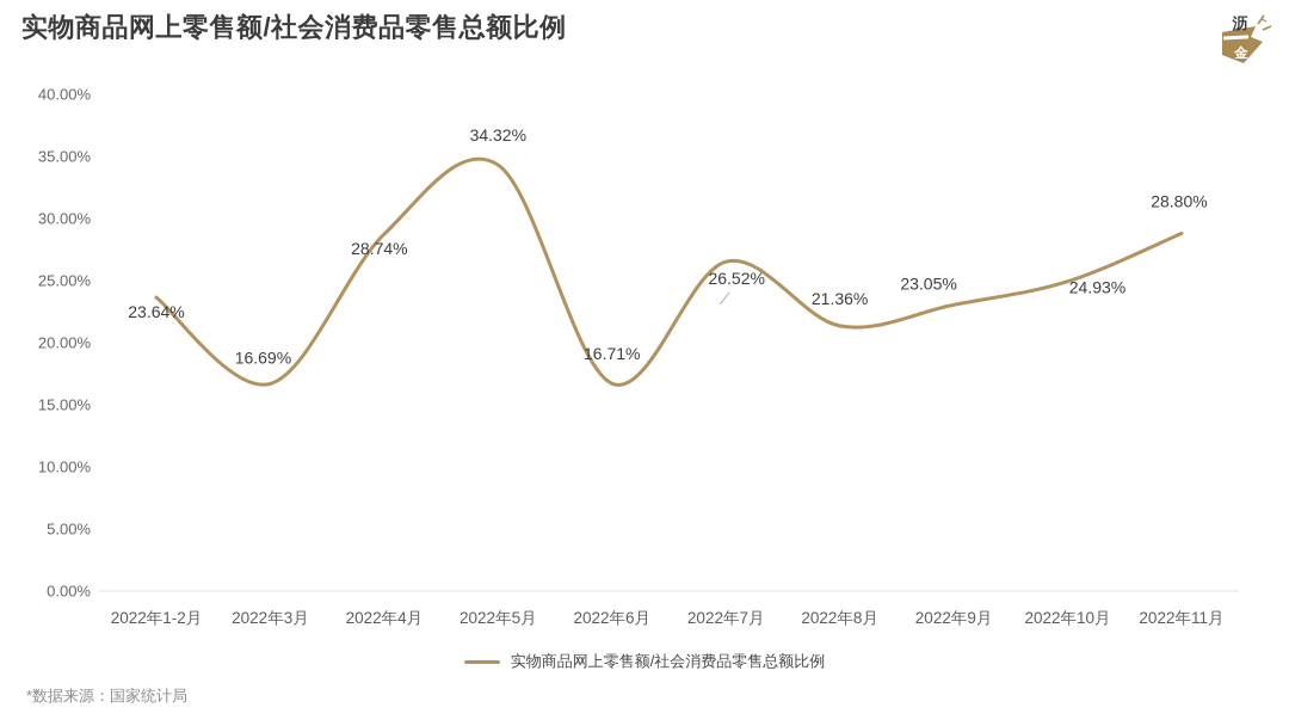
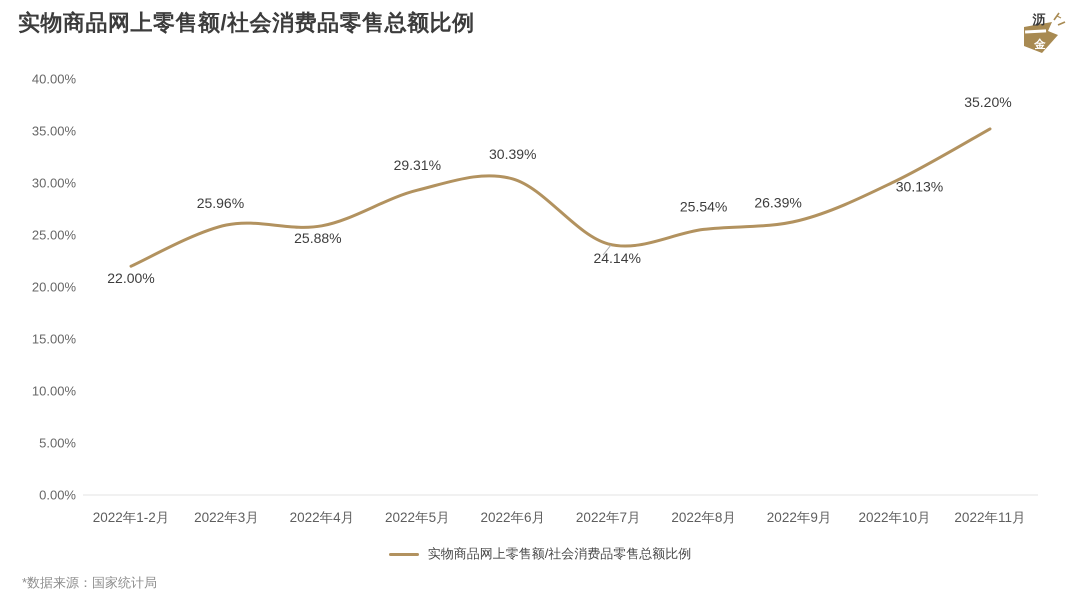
2022年1-2月: 23.64% -> 22.00%
2022年3月: 16.69% -> 25.96%
2022年4月: 28.74% -> 25.88%
2022年5月: 34.32% -> 29.31%
2022年6月: 16.71% -> 30.39%
2022年7月: 26.52% -> 24.14%
2022年8月: 21.36% -> 25.54%
2022年9月: 23.05% -> 26.39%
2022年10月: 24.93% -> 30.13%
2022年11月: 28.80% -> 35.20%
